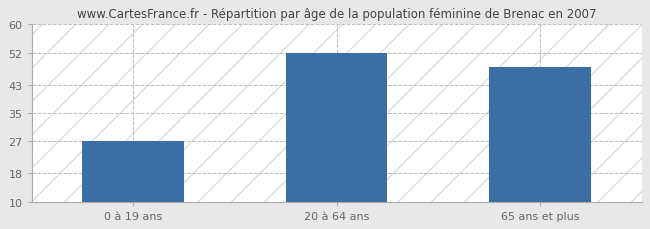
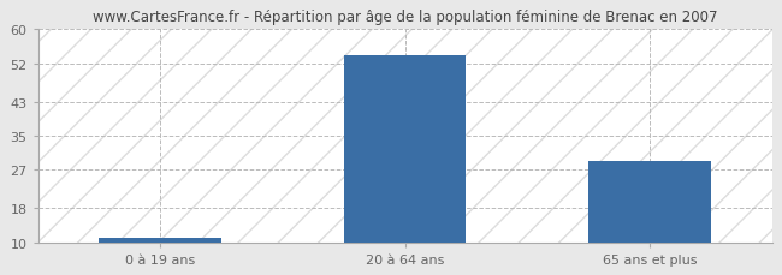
0 à 19 ans: 27 -> 11
20 à 64 ans: 52 -> 54
65 ans et plus: 48 -> 29
